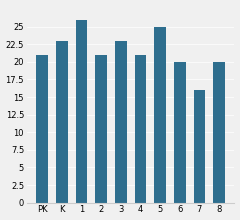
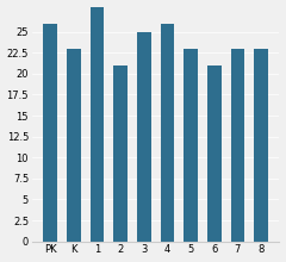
PK: 21 -> 26
1: 26 -> 28
3: 23 -> 25
4: 21 -> 26
5: 25 -> 23
6: 20 -> 21
7: 16 -> 23
8: 20 -> 23
